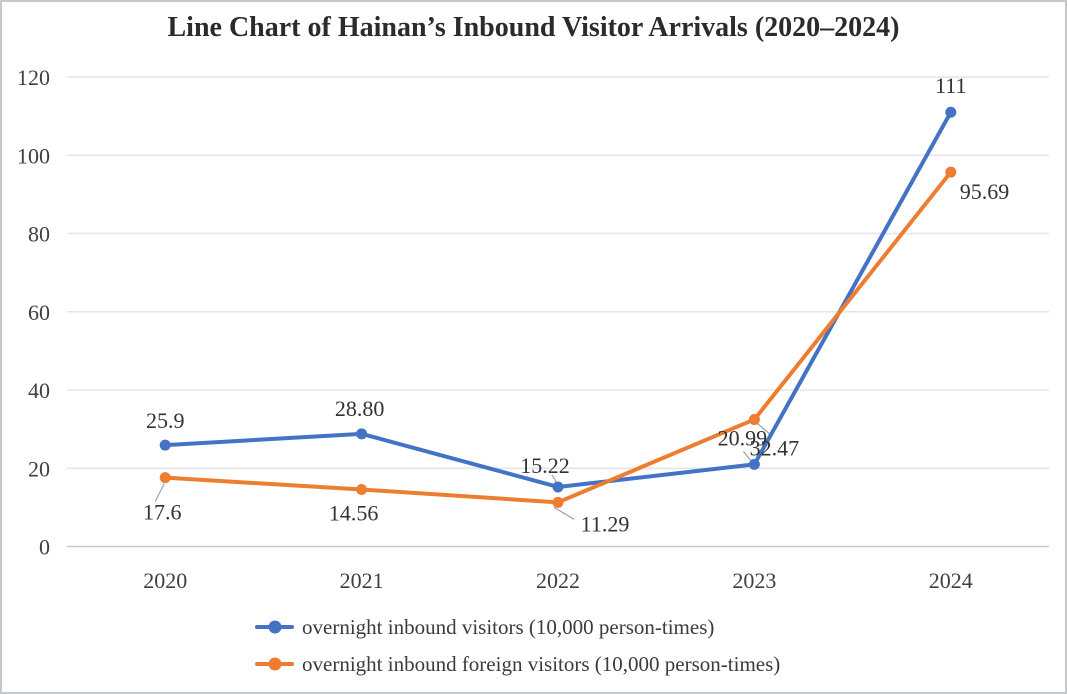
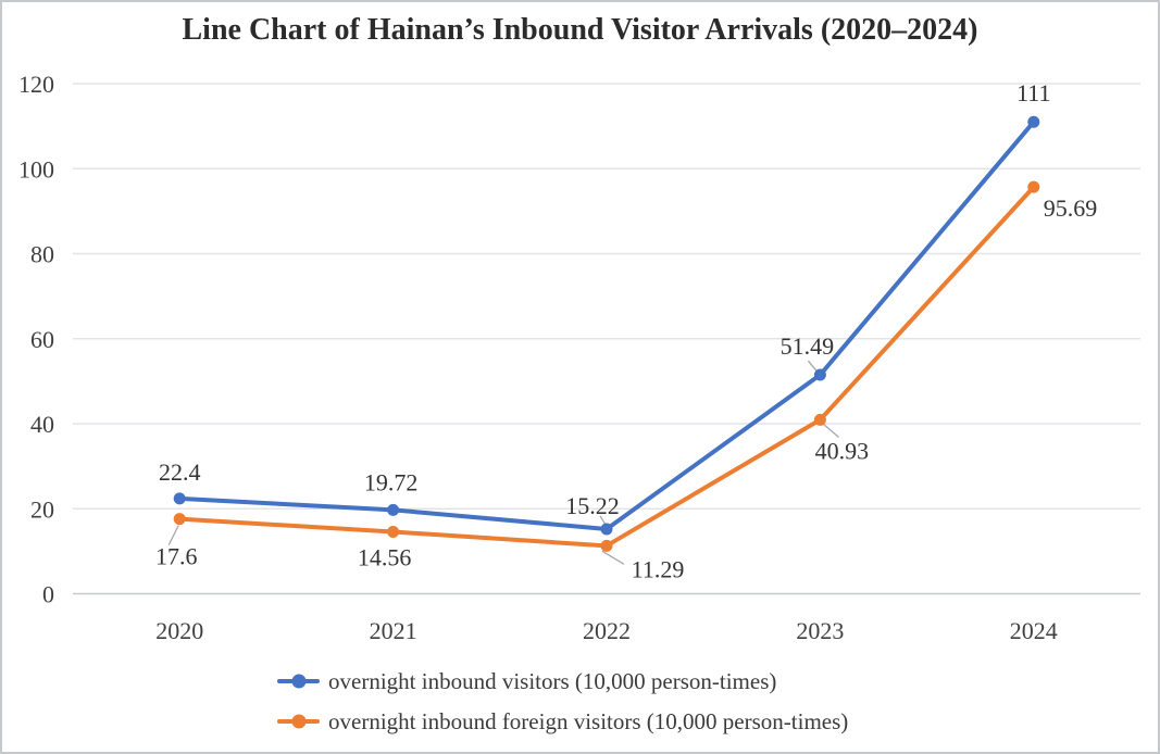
overnight inbound visitors (10,000 person-times)/2020: 25.9 -> 22.4
overnight inbound visitors (10,000 person-times)/2021: 28.80 -> 19.72
overnight inbound visitors (10,000 person-times)/2023: 20.99 -> 51.49
overnight inbound foreign visitors (10,000 person-times)/2023: 32.47 -> 40.93
